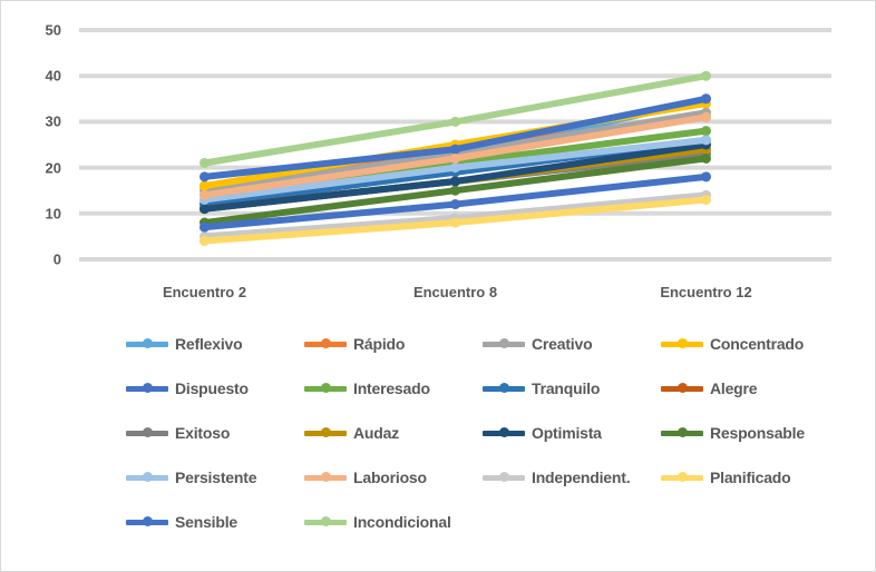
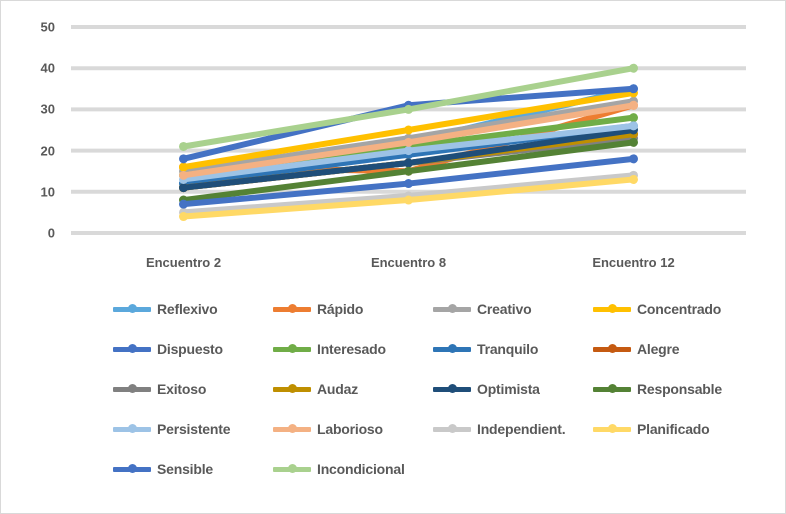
Rápido/Encuentro 8: 24 -> 15
Dispuesto/Encuentro 8: 24 -> 31
